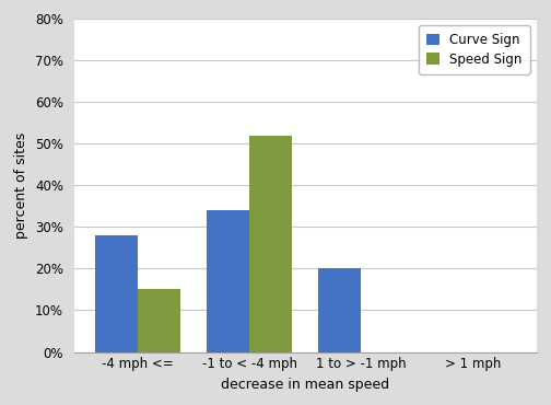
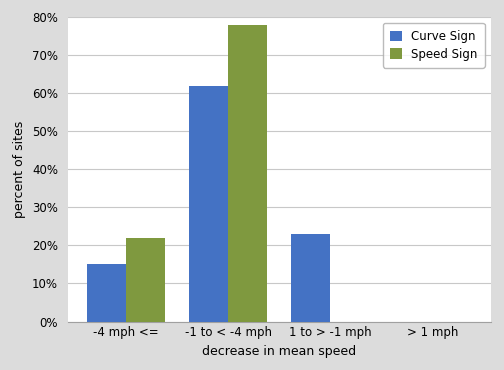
Curve Sign/-4 mph <=: 28% -> 15%
Speed Sign/-4 mph <=: 15% -> 22%
Curve Sign/-1 to < -4 mph: 34% -> 62%
Speed Sign/-1 to < -4 mph: 52% -> 78%
Curve Sign/1 to > -1 mph: 20% -> 23%
